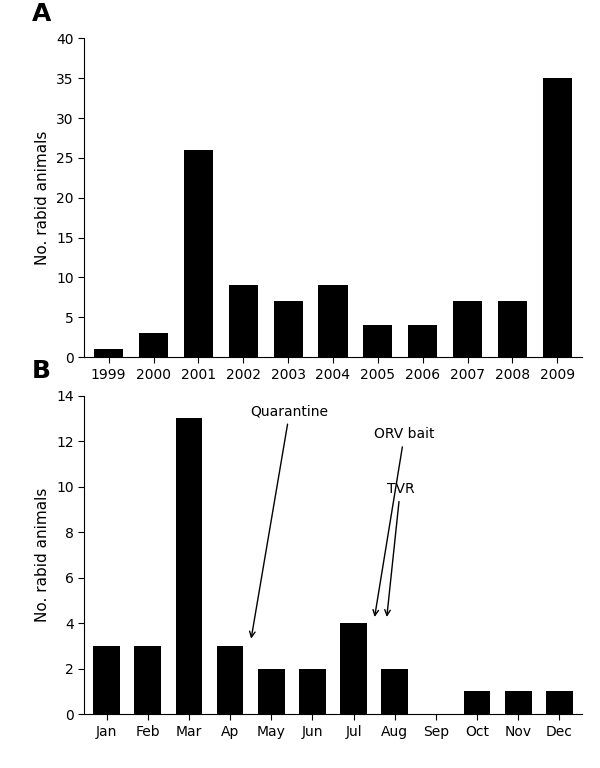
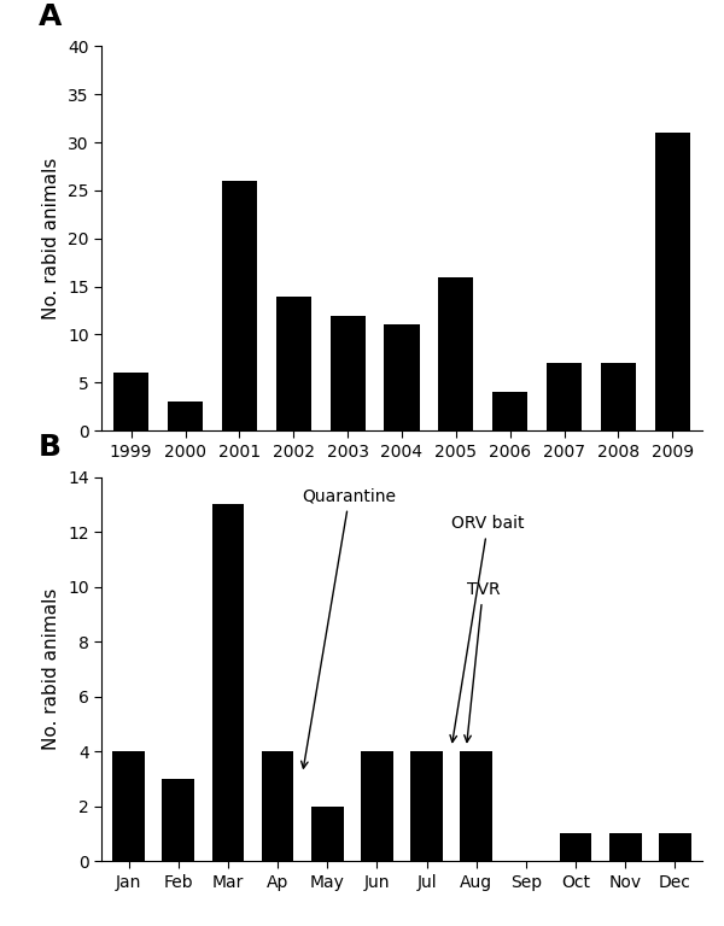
1999: 1 -> 6
2002: 9 -> 14
2003: 7 -> 12
2004: 9 -> 11
2005: 4 -> 16
2009: 35 -> 31
Jan: 3 -> 4
Ap: 3 -> 4
Jun: 2 -> 4
Aug: 2 -> 4
